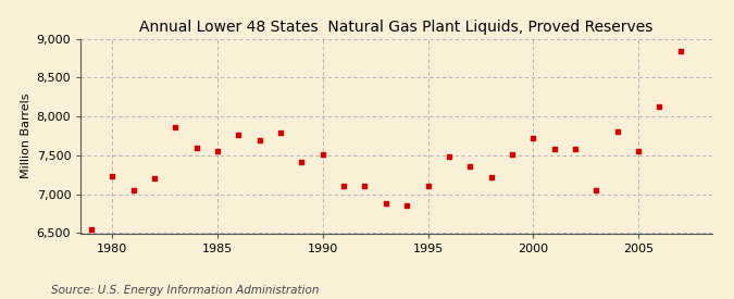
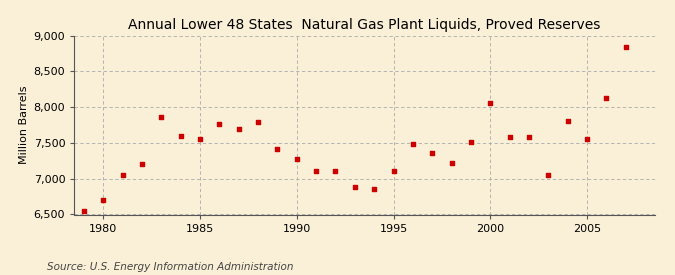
1980: 7,240 -> 6,700
1990: 7,520 -> 7,270
2000: 7,720 -> 8,060
